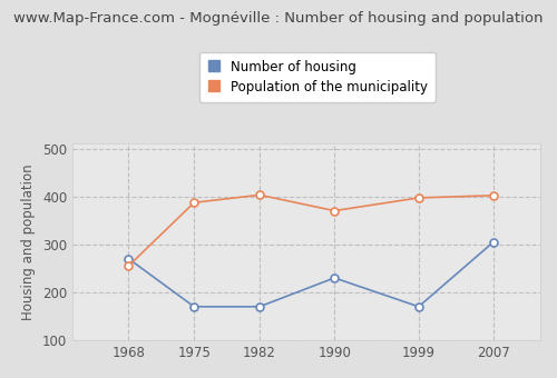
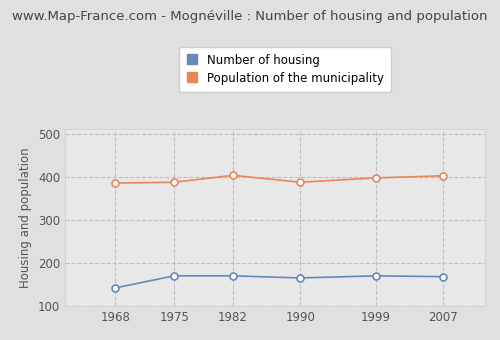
Number of housing/1968: 270 -> 142
Population of the municipality/1968: 255 -> 385
Number of housing/1990: 230 -> 165
Population of the municipality/1990: 370 -> 387
Number of housing/2007: 305 -> 168
